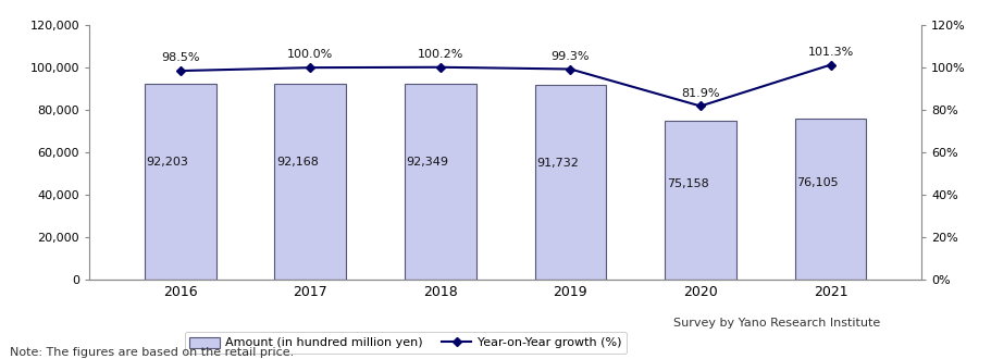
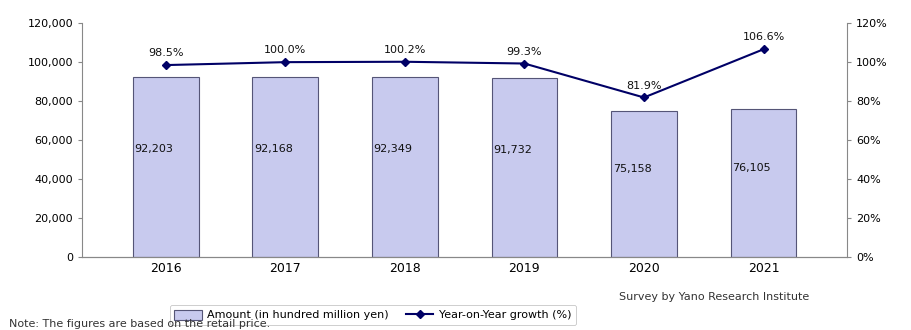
Year-on-Year growth (%)/2021: 101.3% -> 106.6%
